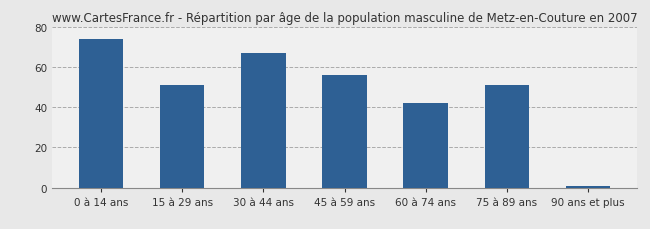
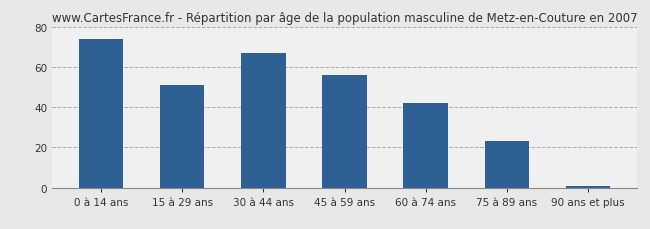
75 à 89 ans: 51 -> 23
